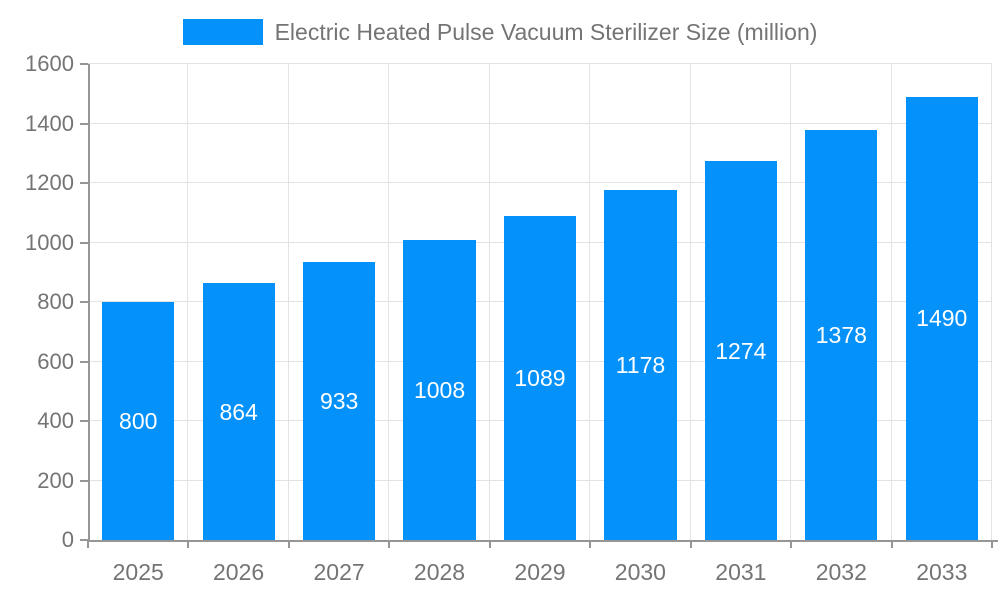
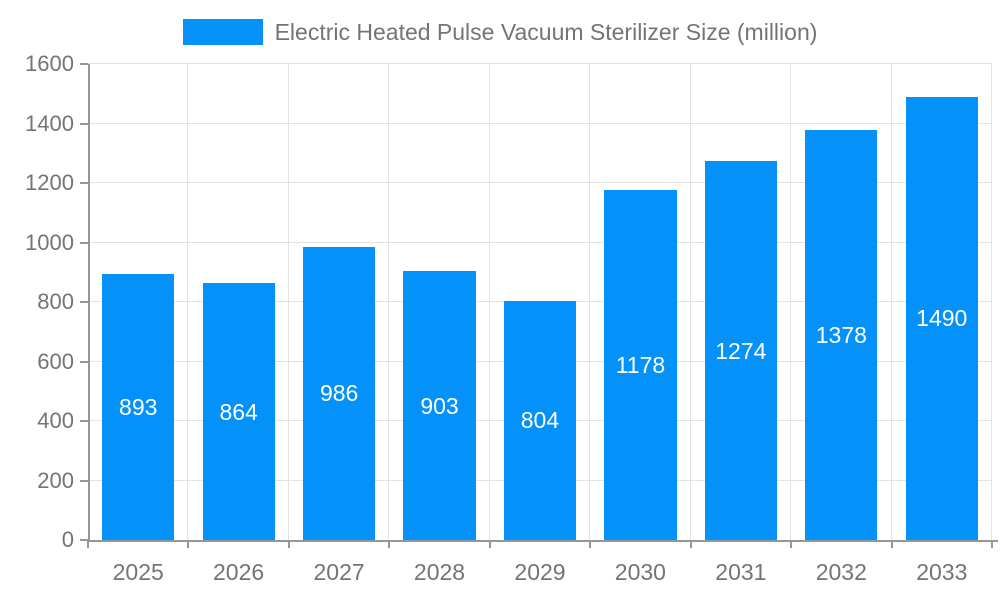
2025: 800 -> 893
2027: 933 -> 986
2028: 1008 -> 903
2029: 1089 -> 804
